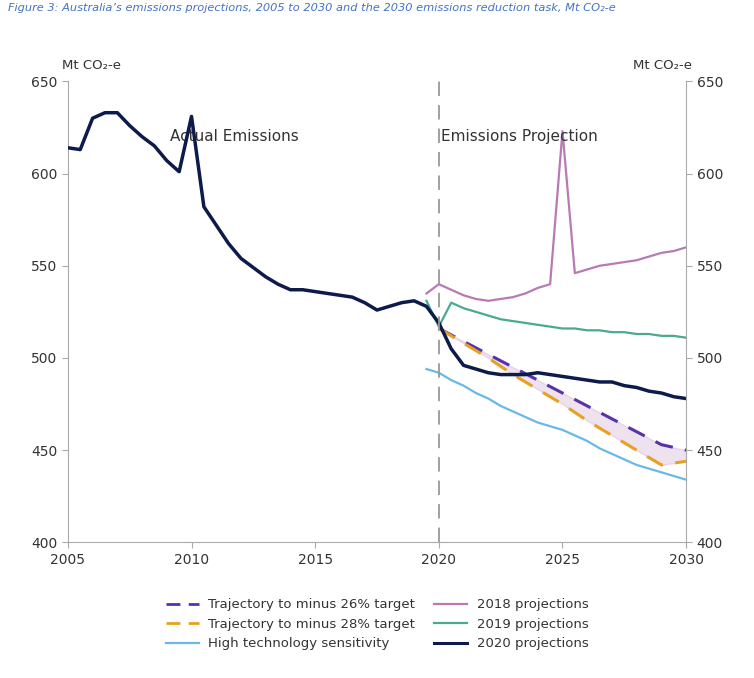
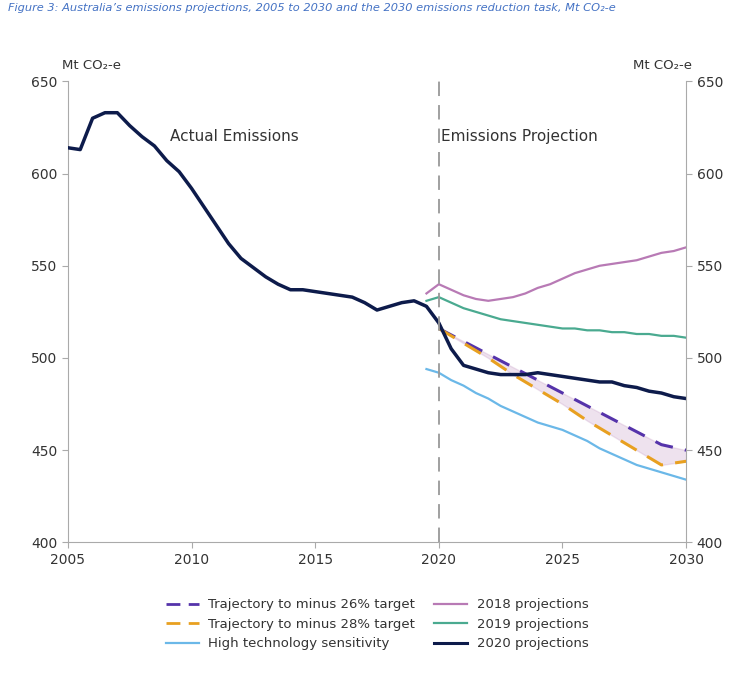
2020 projections/2010: 631 -> 592
2019 projections/2020: 517 -> 533
2018 projections/2025: 623 -> 543
